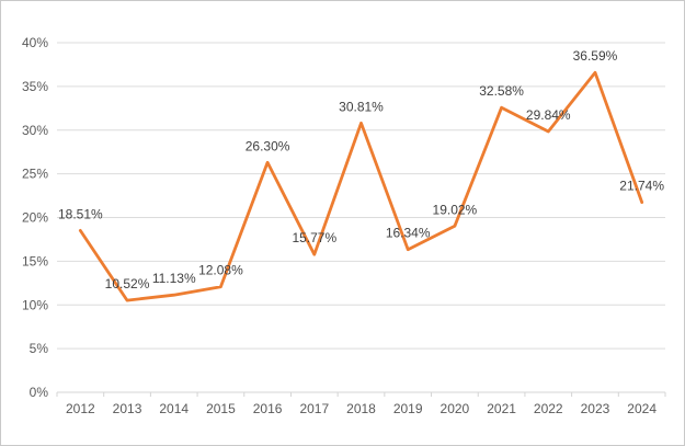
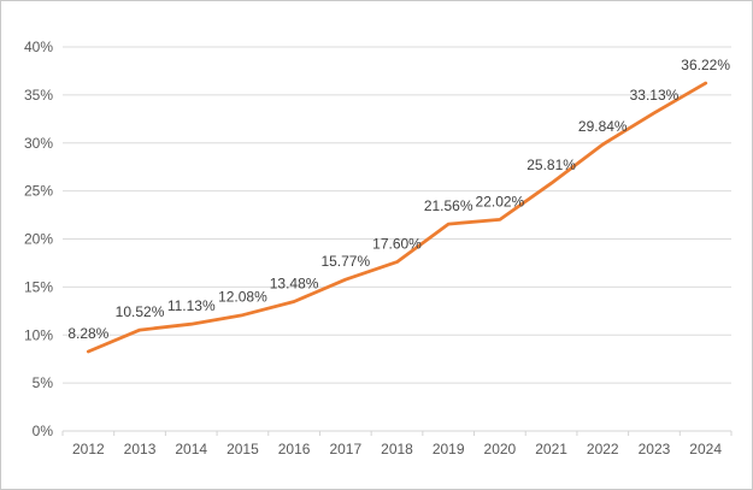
2012: 18.51% -> 8.28%
2016: 26.30% -> 13.48%
2018: 30.81% -> 17.60%
2019: 16.34% -> 21.56%
2020: 19.02% -> 22.02%
2021: 32.58% -> 25.81%
2023: 36.59% -> 33.13%
2024: 21.74% -> 36.22%
